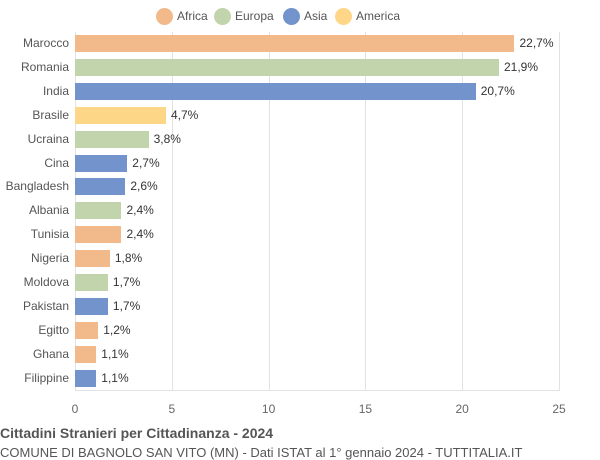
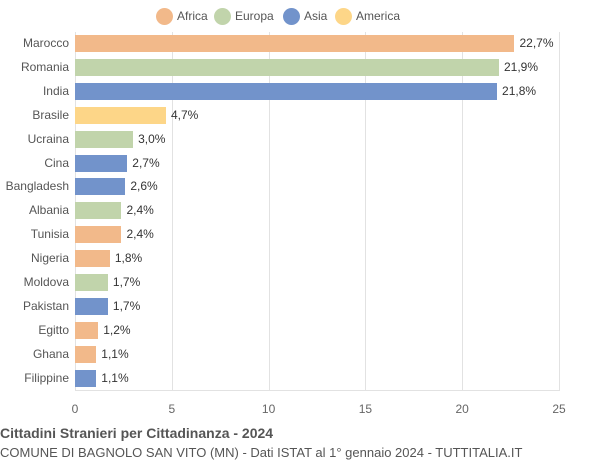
India: 20,7% -> 21,8%
Ucraina: 3,8% -> 3,0%
